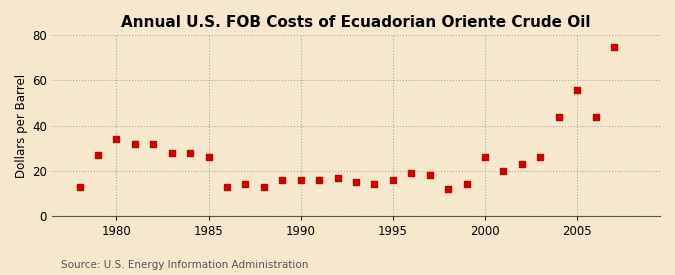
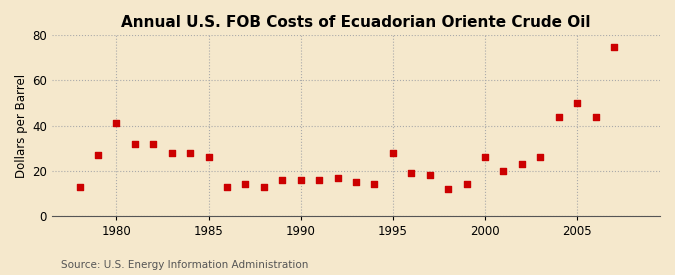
1980: 34 -> 41
1995: 16 -> 28
2005: 56 -> 50
